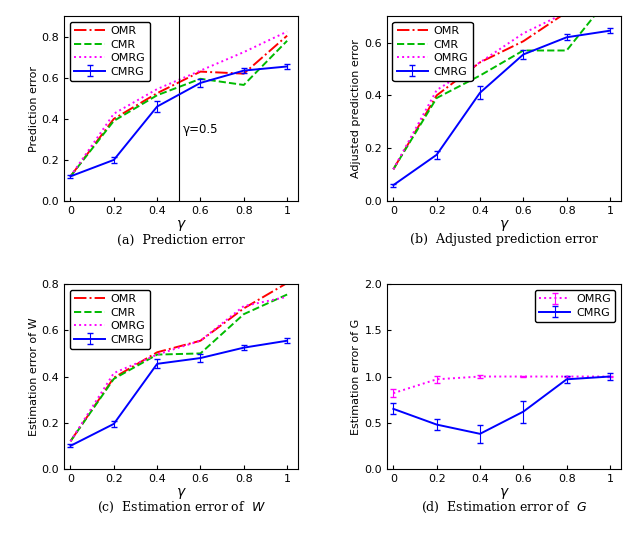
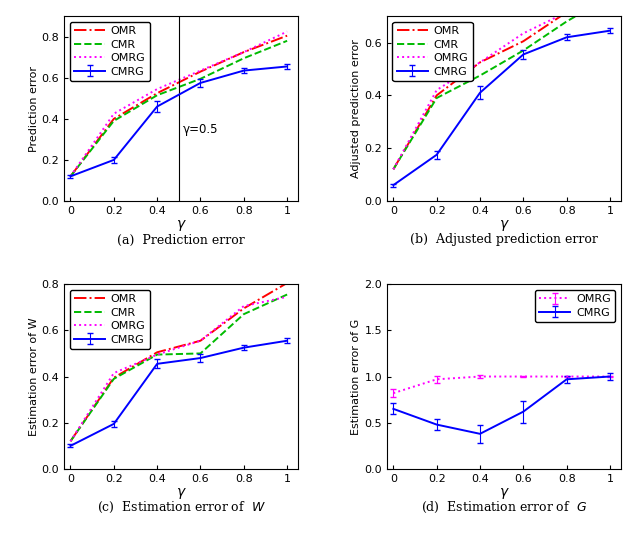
(a) Prediction error/OMR/0.8: 0.620 -> 0.725
(a) Prediction error/CMR/0.8: 0.565 -> 0.695
(b) Adjusted prediction error/CMR/0.8: 0.570 -> 0.680
